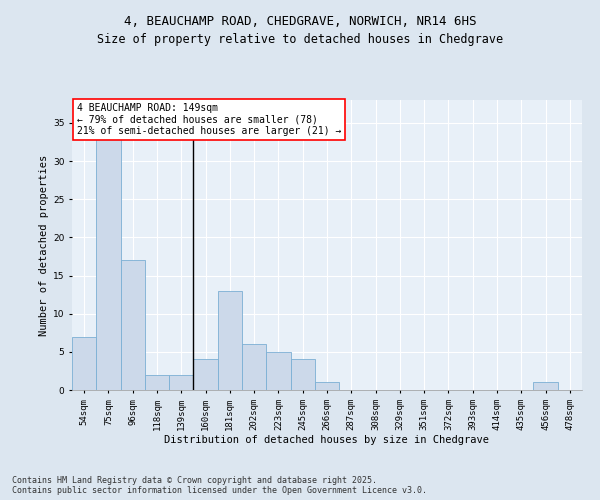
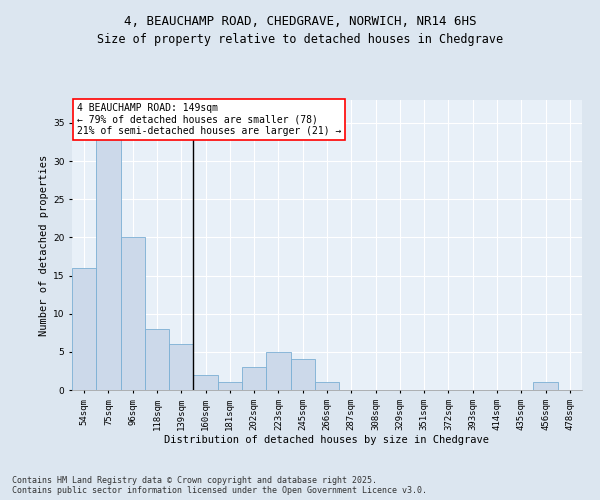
54sqm: 7 -> 16
96sqm: 17 -> 20
118sqm: 2 -> 8
139sqm: 2 -> 6
160sqm: 4 -> 2
181sqm: 13 -> 1
202sqm: 6 -> 3
